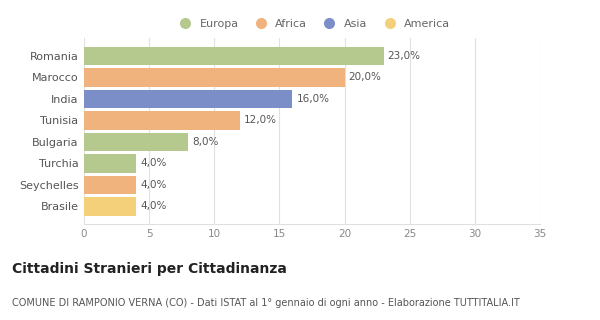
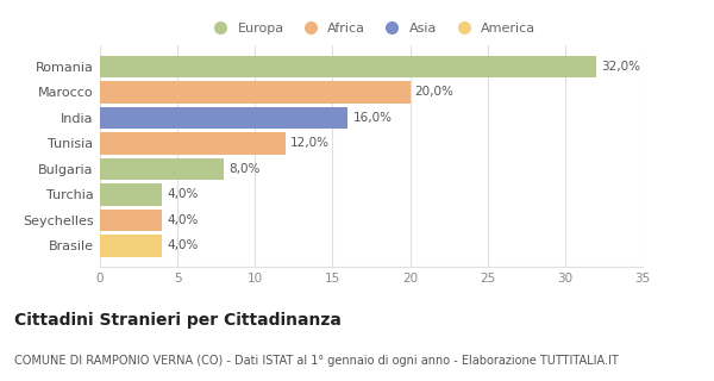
Romania: 23,0% -> 32,0%
